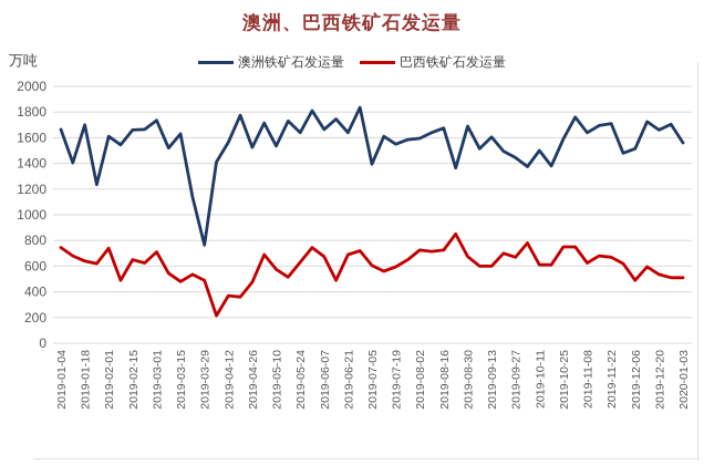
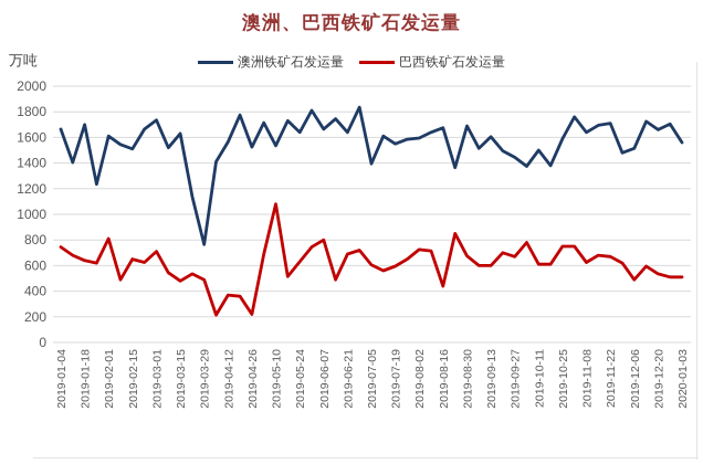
巴西铁矿石发运量/2019-02-01: 740 -> 810
澳洲铁矿石发运量/2019-02-15: 1660 -> 1510
巴西铁矿石发运量/2019-04-26: 480 -> 220
巴西铁矿石发运量/2019-05-10: 580 -> 1080
巴西铁矿石发运量/2019-06-07: 680 -> 800
巴西铁矿石发运量/2019-08-16: 720 -> 440
